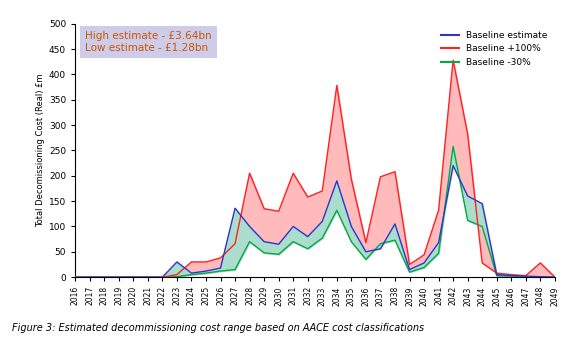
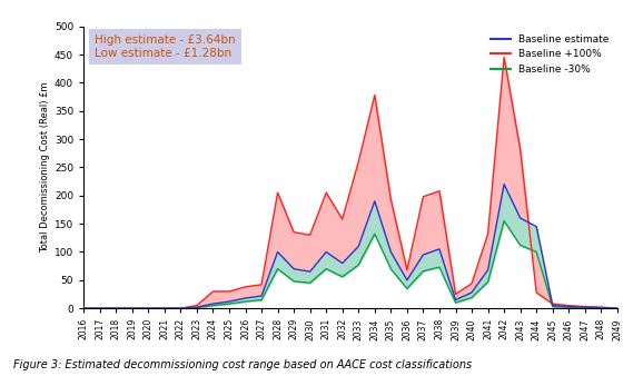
Baseline estimate/2023: 30 -> 2
Baseline estimate/2027: 136 -> 22
Baseline +100%/2027: 66 -> 42
Baseline +100%/2033: 170 -> 260
Baseline estimate/2037: 56 -> 95
Baseline +100%/2042: 428 -> 445
Baseline -30%/2042: 258 -> 155
Baseline +100%/2048: 28 -> 2
